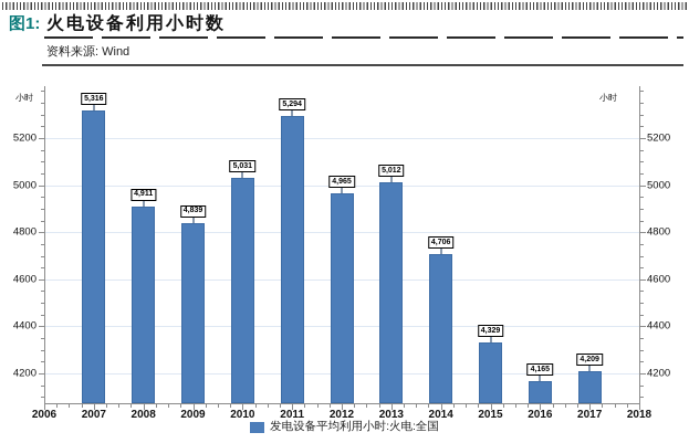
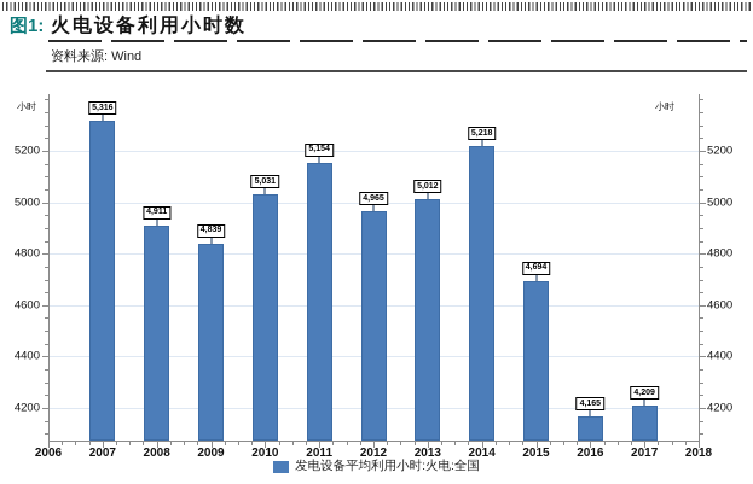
2011: 5,294 -> 5,154
2014: 4,706 -> 5,218
2015: 4,329 -> 4,694
